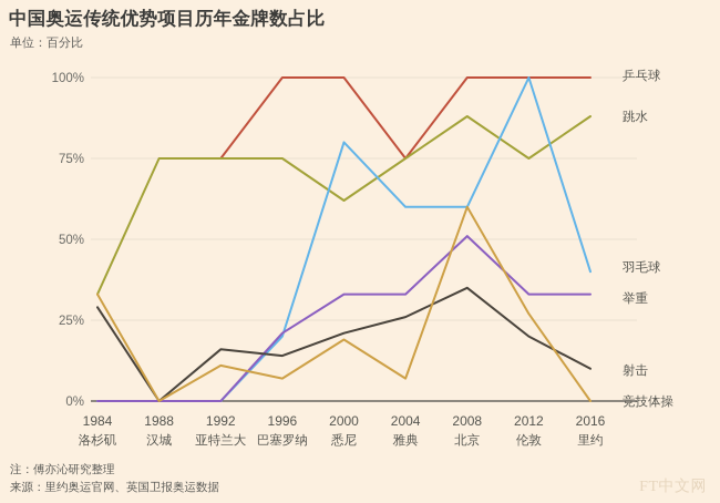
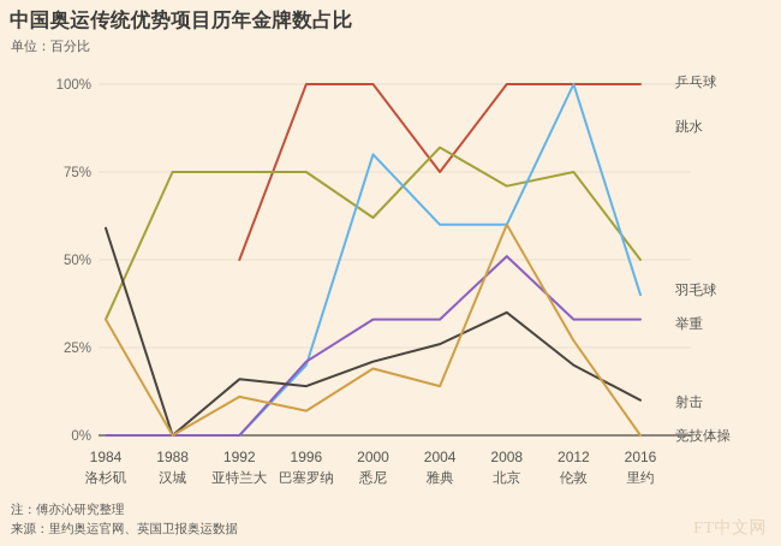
射击/1984: 29% -> 59%
乒乓球/1992: 75% -> 50%
跳水/2004: 75% -> 82%
竞技体操/2004: 7% -> 14%
跳水/2008: 88% -> 71%
跳水/2016: 88% -> 50%
